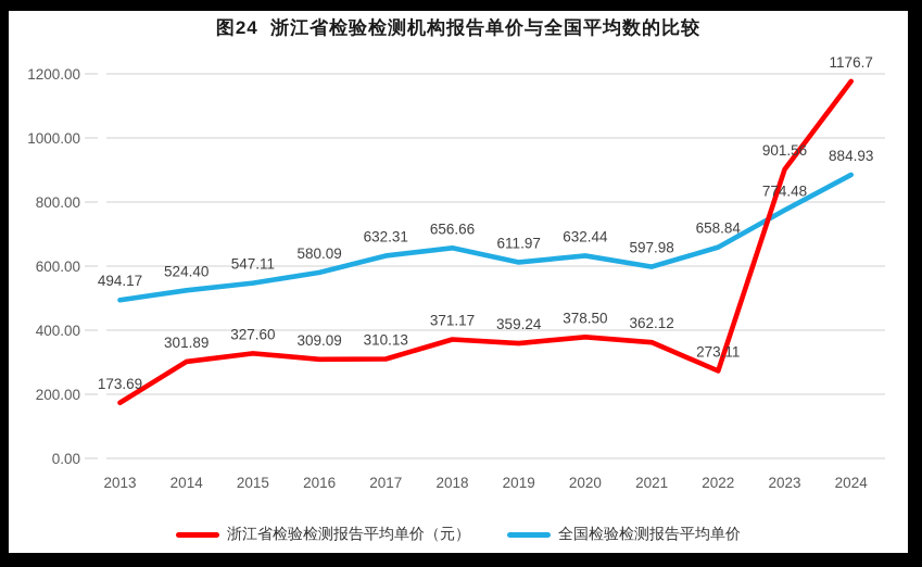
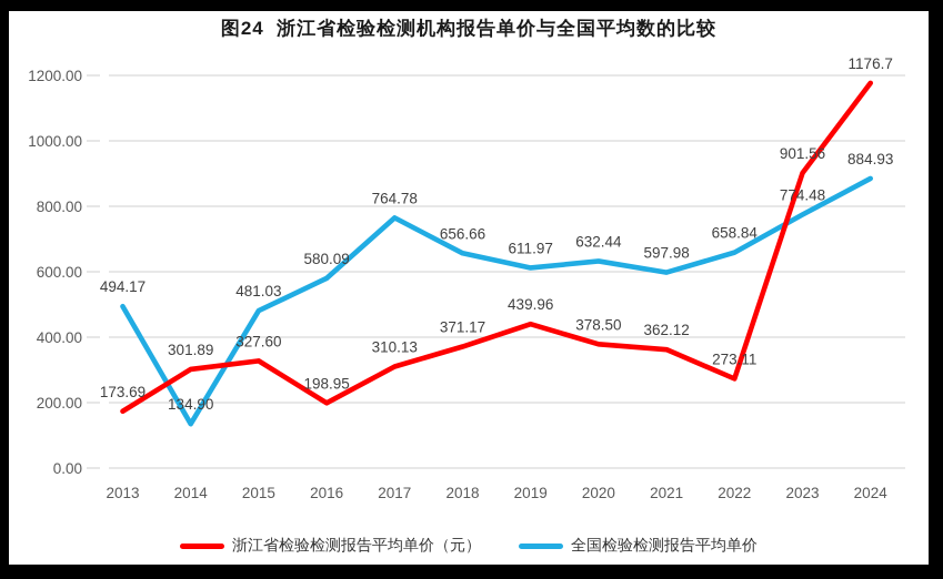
全国检验检测报告平均单价/2014: 524.40 -> 134.90
全国检验检测报告平均单价/2015: 547.11 -> 481.03
浙江省检验检测报告平均单价（元）/2016: 309.09 -> 198.95
全国检验检测报告平均单价/2017: 632.31 -> 764.78
浙江省检验检测报告平均单价（元）/2019: 359.24 -> 439.96
